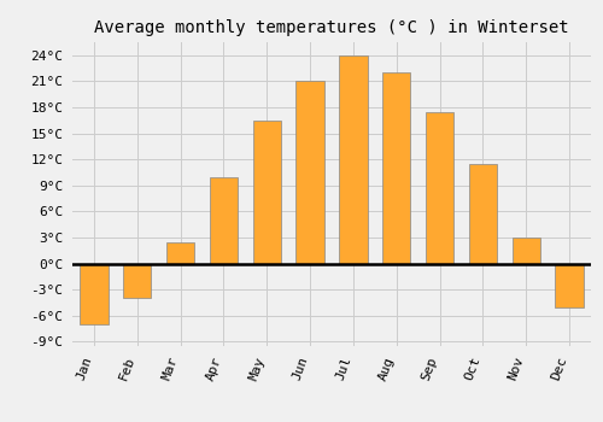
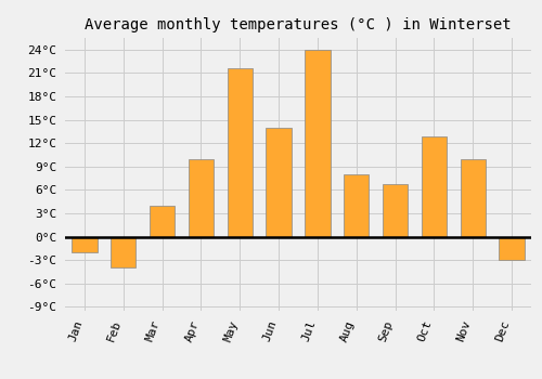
Jan: -7.0°C -> -2.0°C
Mar: 2.5°C -> 4.0°C
May: 16.5°C -> 21.6°C
Jun: 21.0°C -> 14.0°C
Aug: 22.0°C -> 8.0°C
Sep: 17.5°C -> 6.8°C
Oct: 11.5°C -> 12.8°C
Nov: 3.0°C -> 10.0°C
Dec: -5.0°C -> -3.0°C
